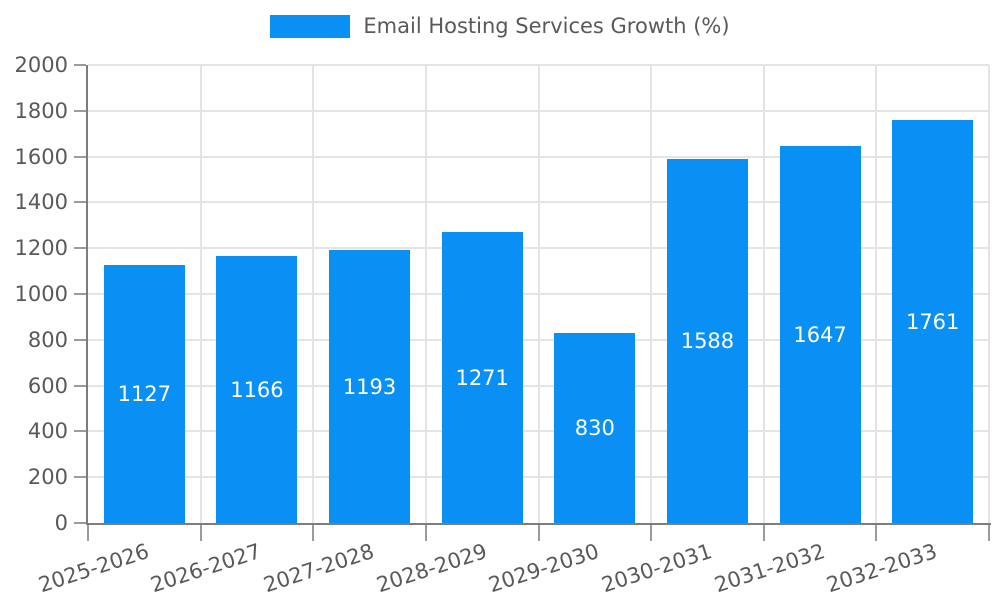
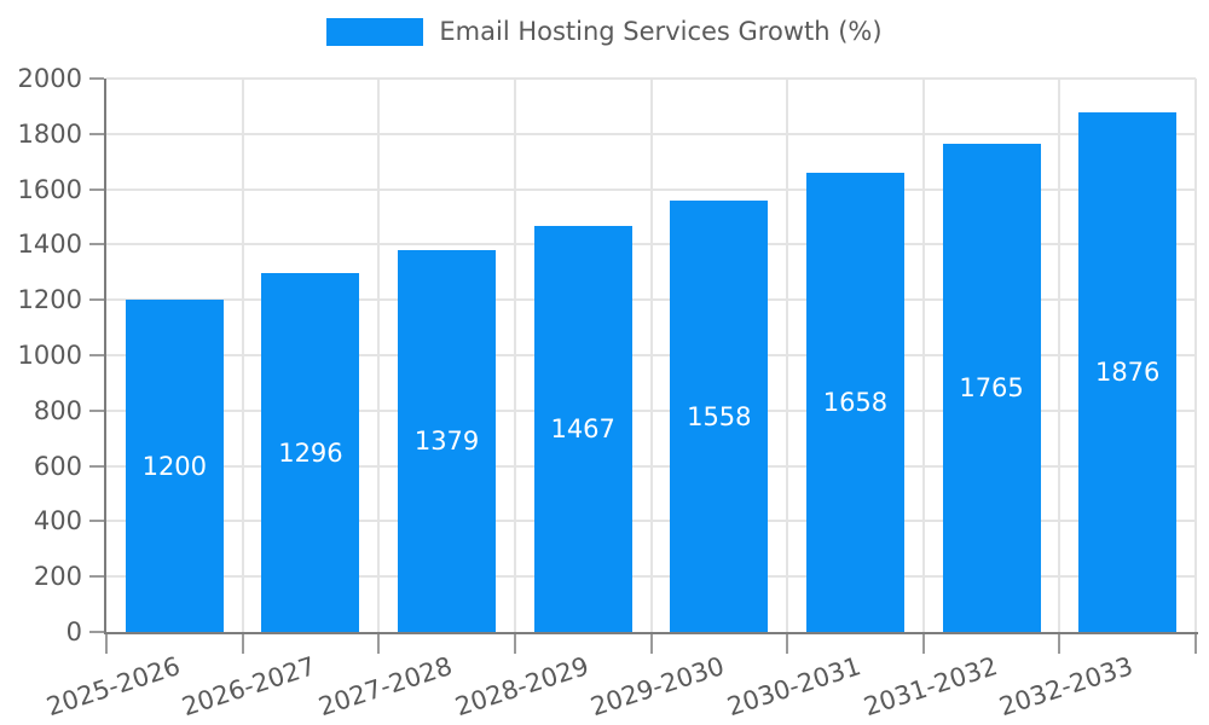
2025-2026: 1127 -> 1200
2026-2027: 1166 -> 1296
2027-2028: 1193 -> 1379
2028-2029: 1271 -> 1467
2029-2030: 830 -> 1558
2030-2031: 1588 -> 1658
2031-2032: 1647 -> 1765
2032-2033: 1761 -> 1876
